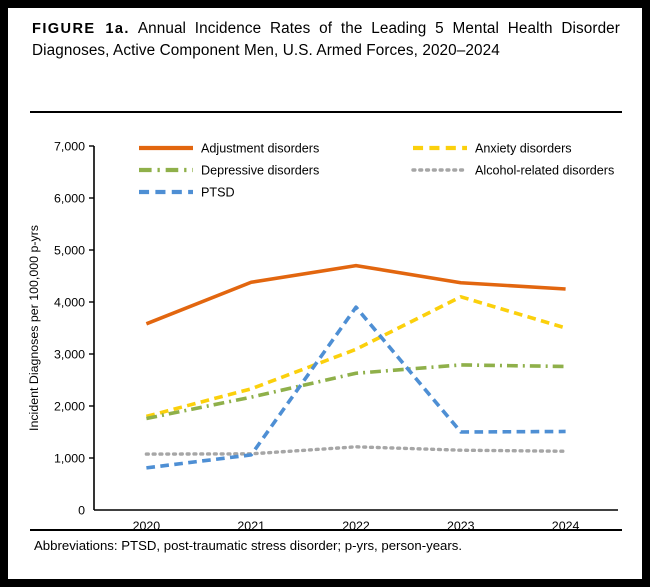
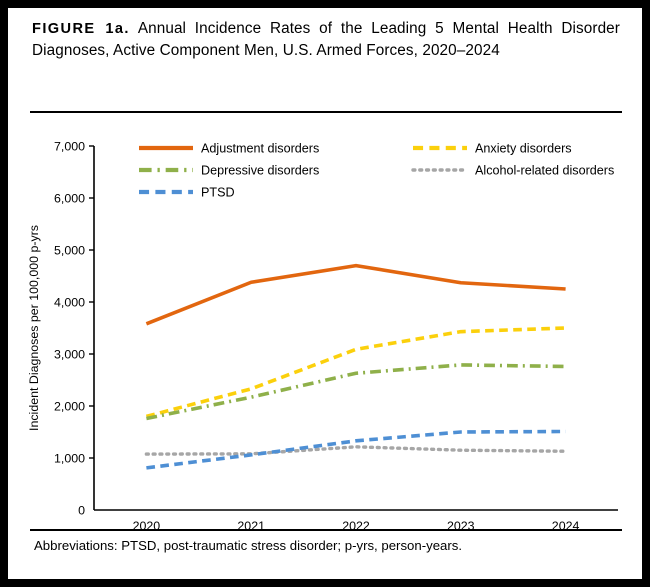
PTSD/2022: 3900 -> 1300
Anxiety disorders/2023: 4100 -> 3400
